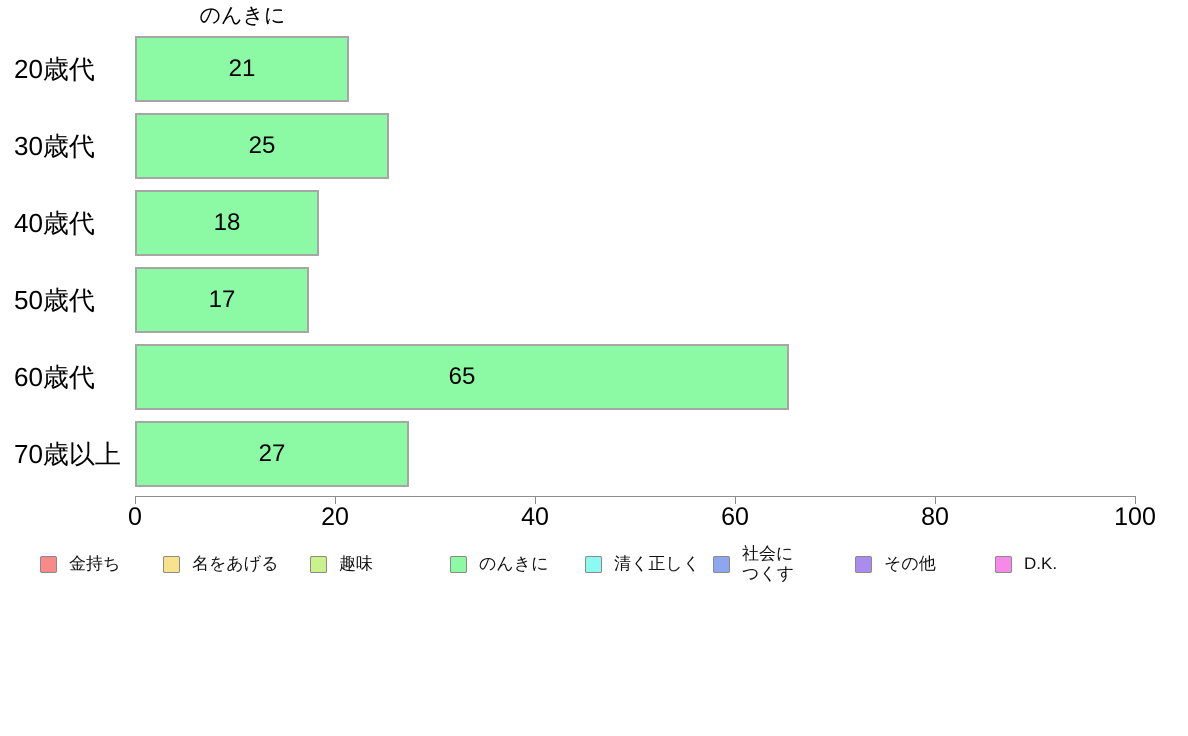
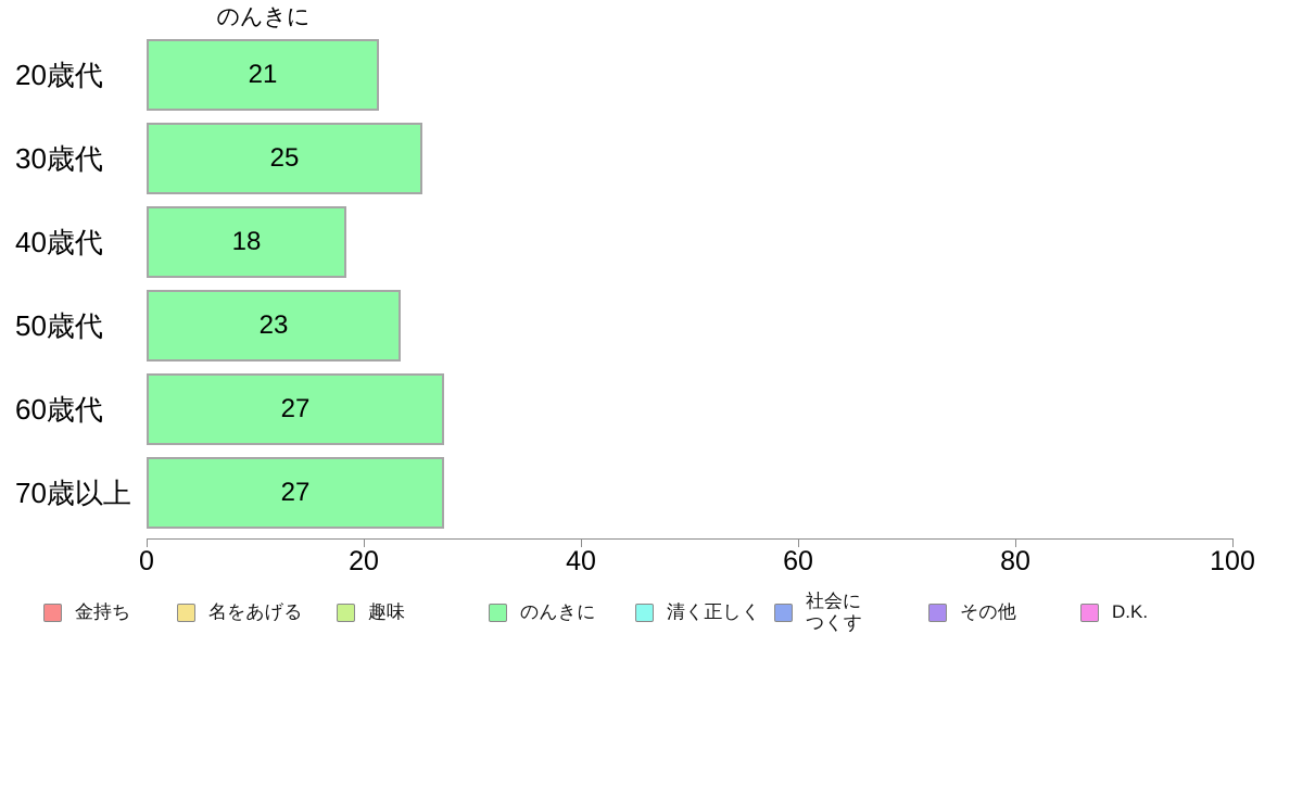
50歳代: 17 -> 23
60歳代: 65 -> 27
